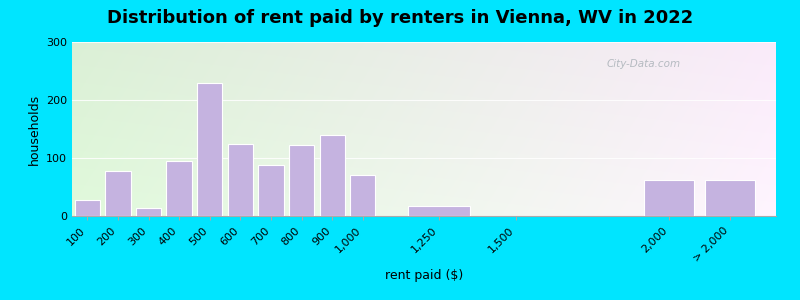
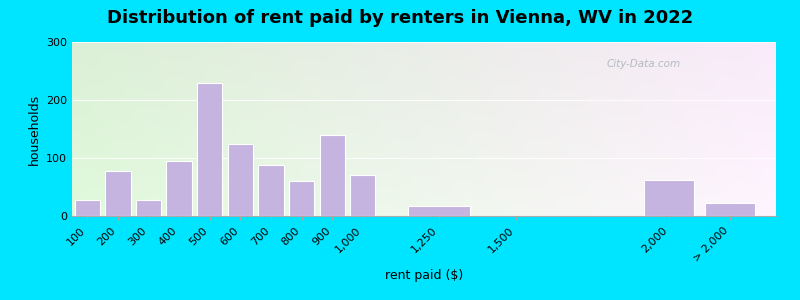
300: 13 -> 28
800: 122 -> 60
> 2,000: 62 -> 22
